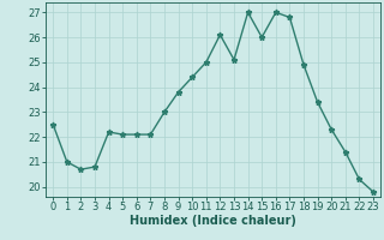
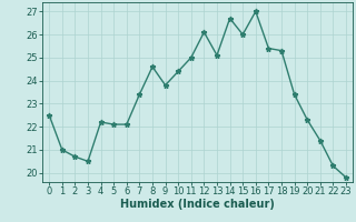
3: 20.8 -> 20.5
7: 22.1 -> 23.4
8: 23.0 -> 24.6
14: 27.0 -> 26.7
17: 26.8 -> 25.4
18: 24.9 -> 25.3
